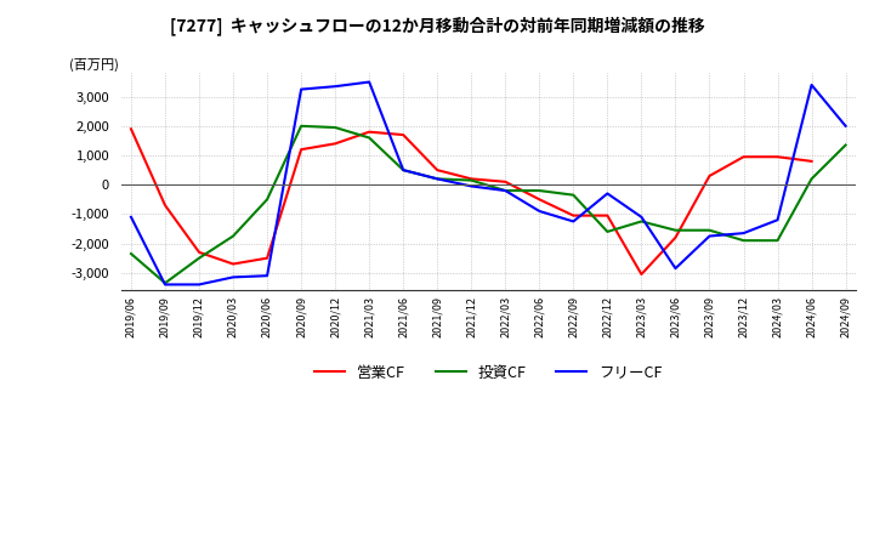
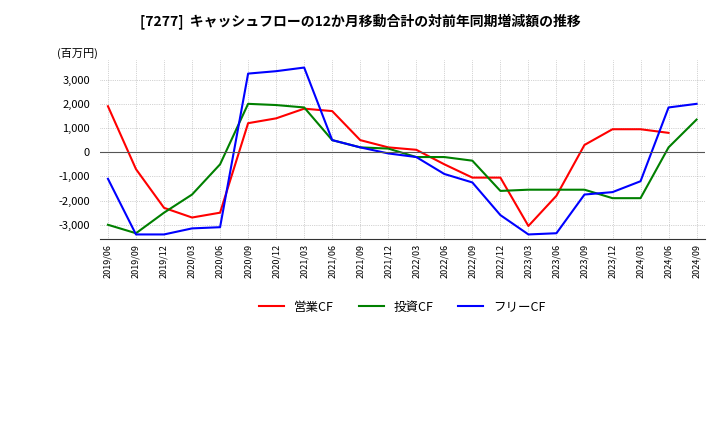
投資CF/2019/06: -2,350 -> -3,000
投資CF/2021/03: 1,600 -> 1,850
フリーCF/2022/12: -300 -> -2,600
投資CF/2023/03: -1,250 -> -1,550
フリーCF/2023/03: -1,100 -> -3,400
フリーCF/2023/06: -2,850 -> -3,350
フリーCF/2024/06: 3,400 -> 1,850
